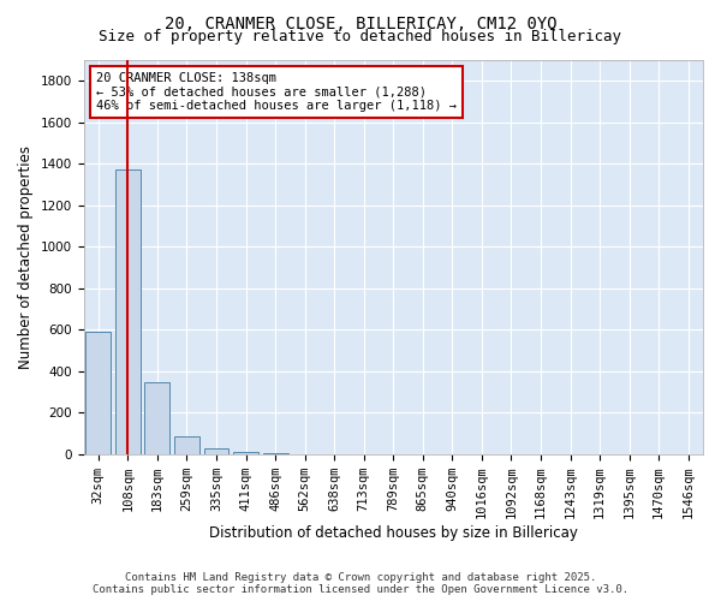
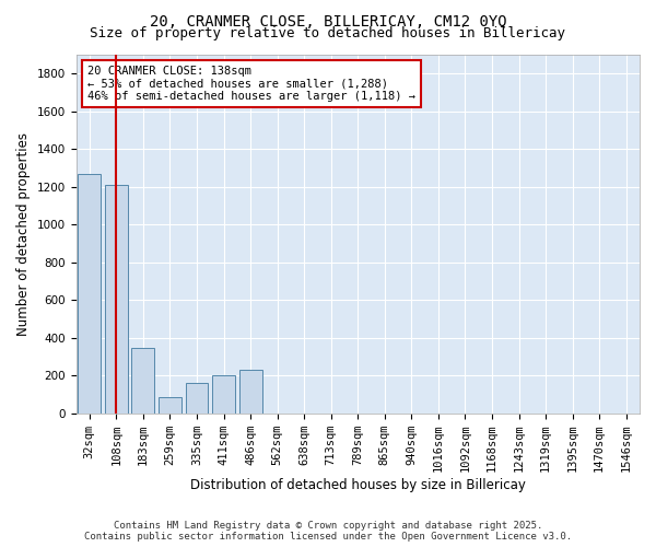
32sqm: 590 -> 1270
108sqm: 1370 -> 1210
335sqm: 30 -> 160
411sqm: 10 -> 200
486sqm: 0 -> 230
